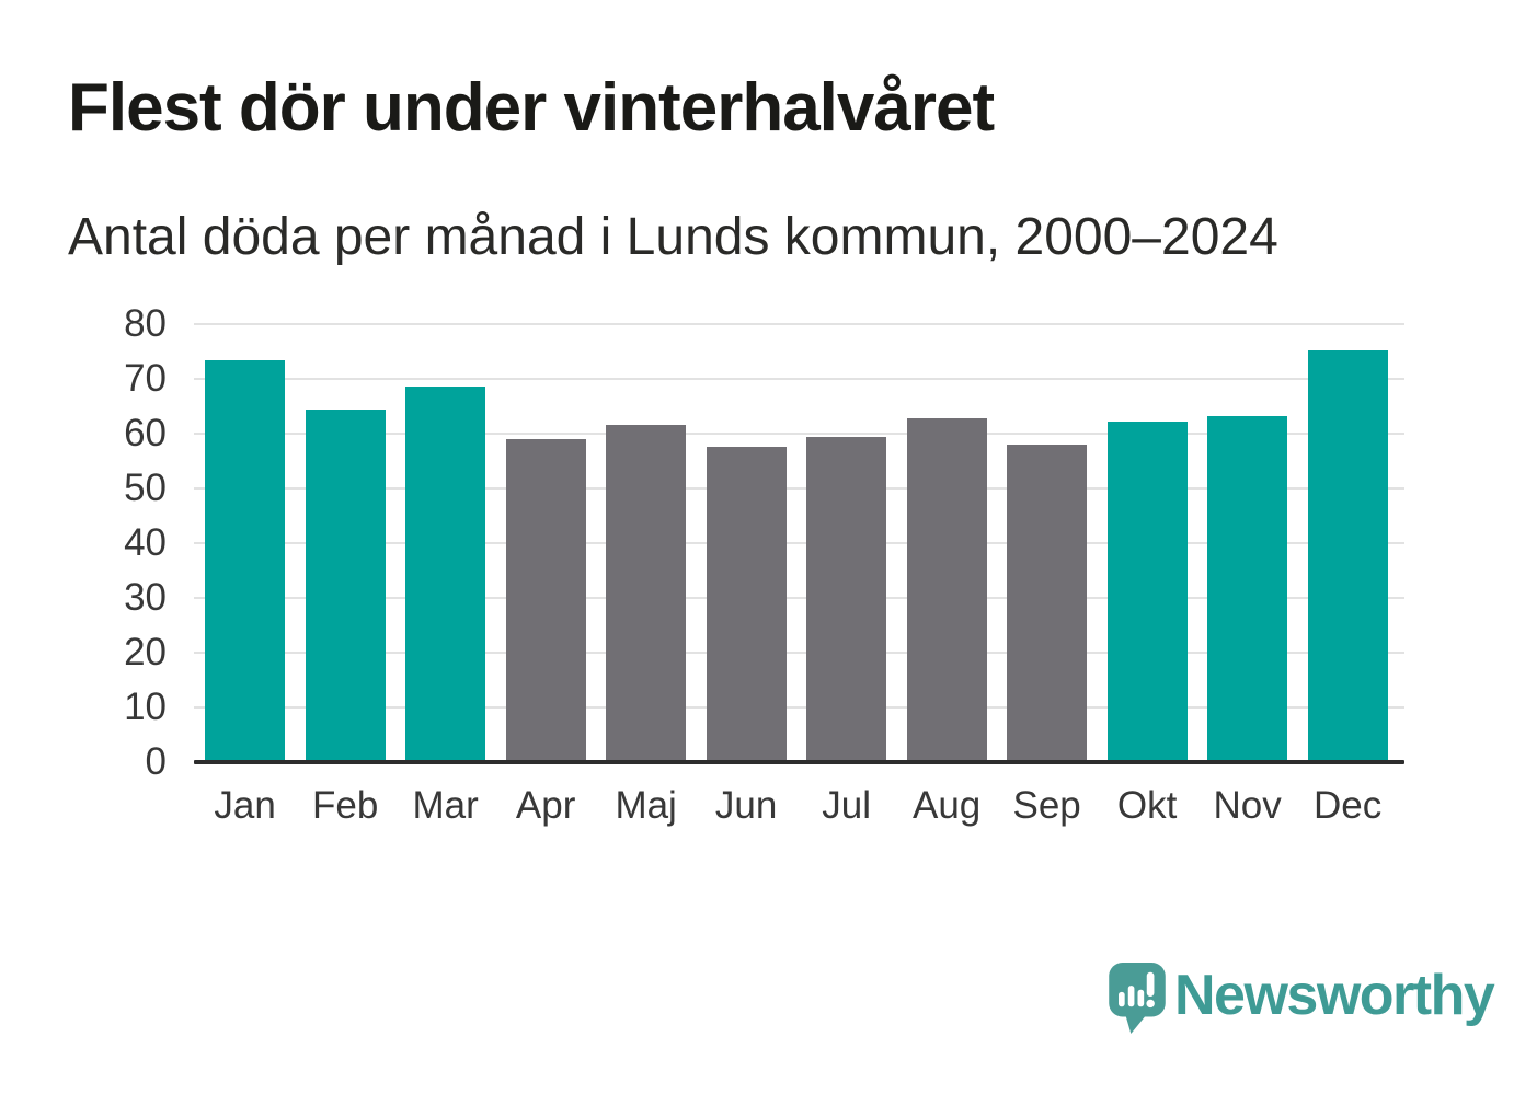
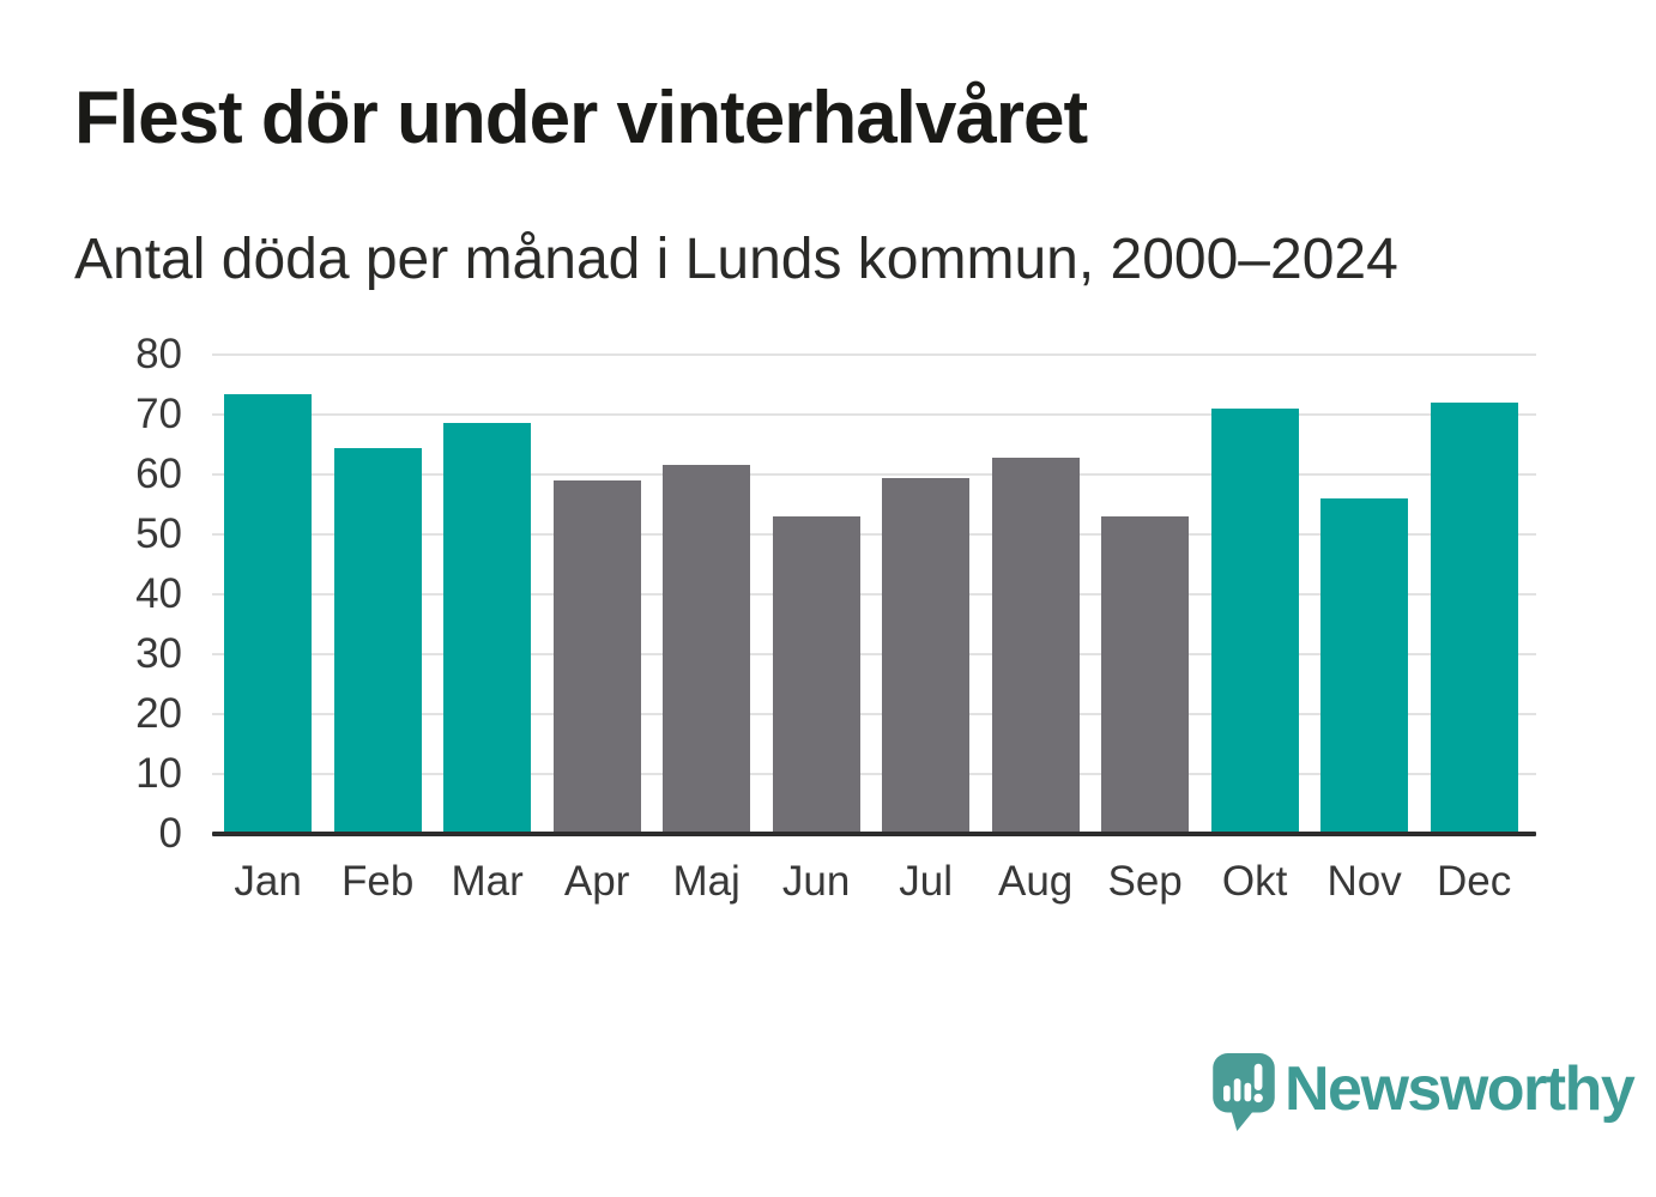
Jun: 58 -> 53
Sep: 58 -> 53
Okt: 62 -> 71
Nov: 63 -> 56
Dec: 75 -> 72
